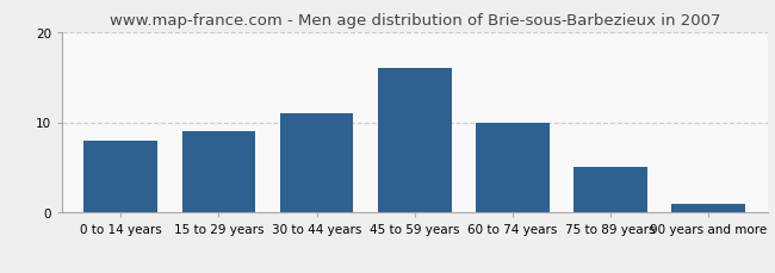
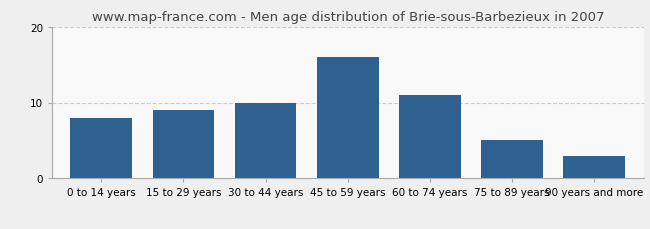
30 to 44 years: 11 -> 10
60 to 74 years: 10 -> 11
90 years and more: 1 -> 3
